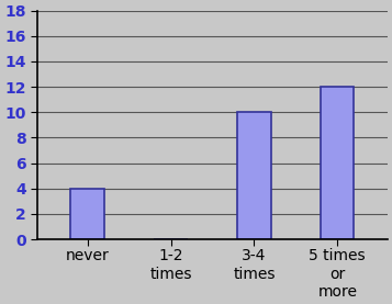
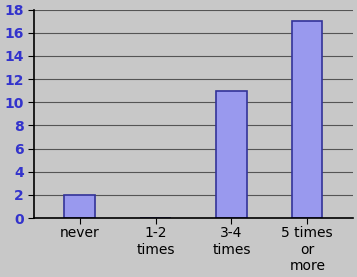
never: 4 -> 2
3-4 times: 10 -> 11
5 times or more: 12 -> 17
